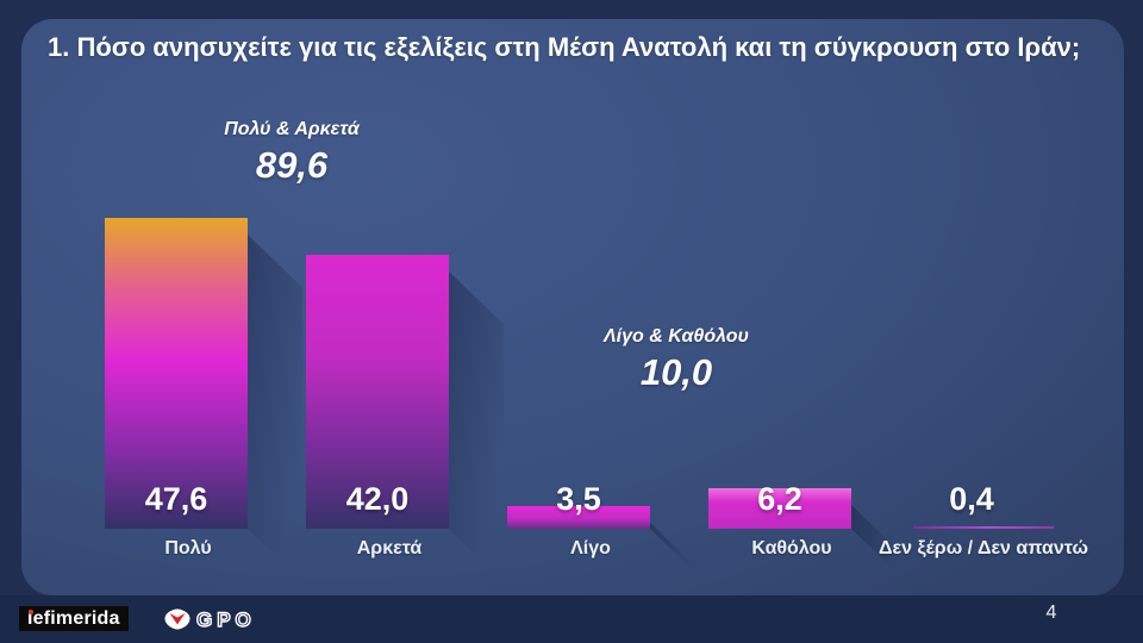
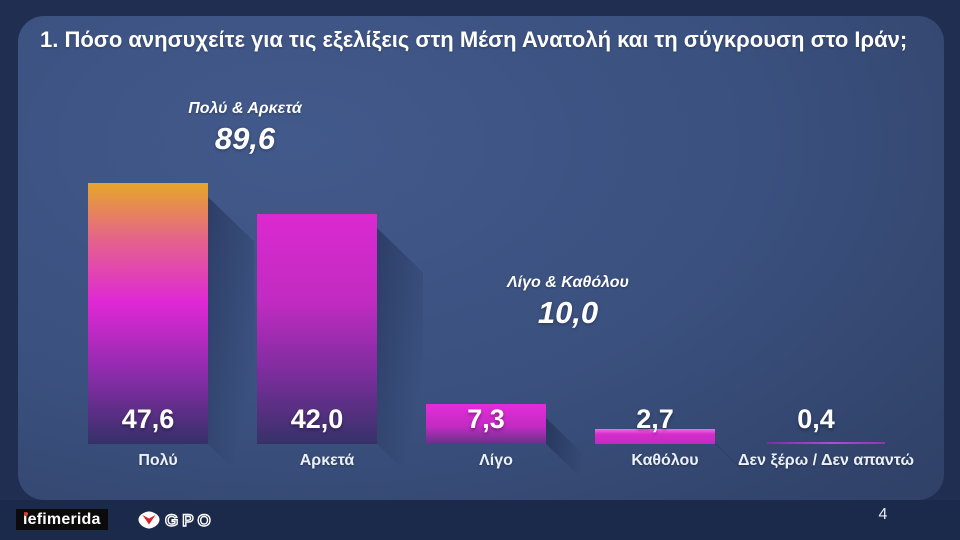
Λίγο: 3,5 -> 7,3
Καθόλου: 6,2 -> 2,7
